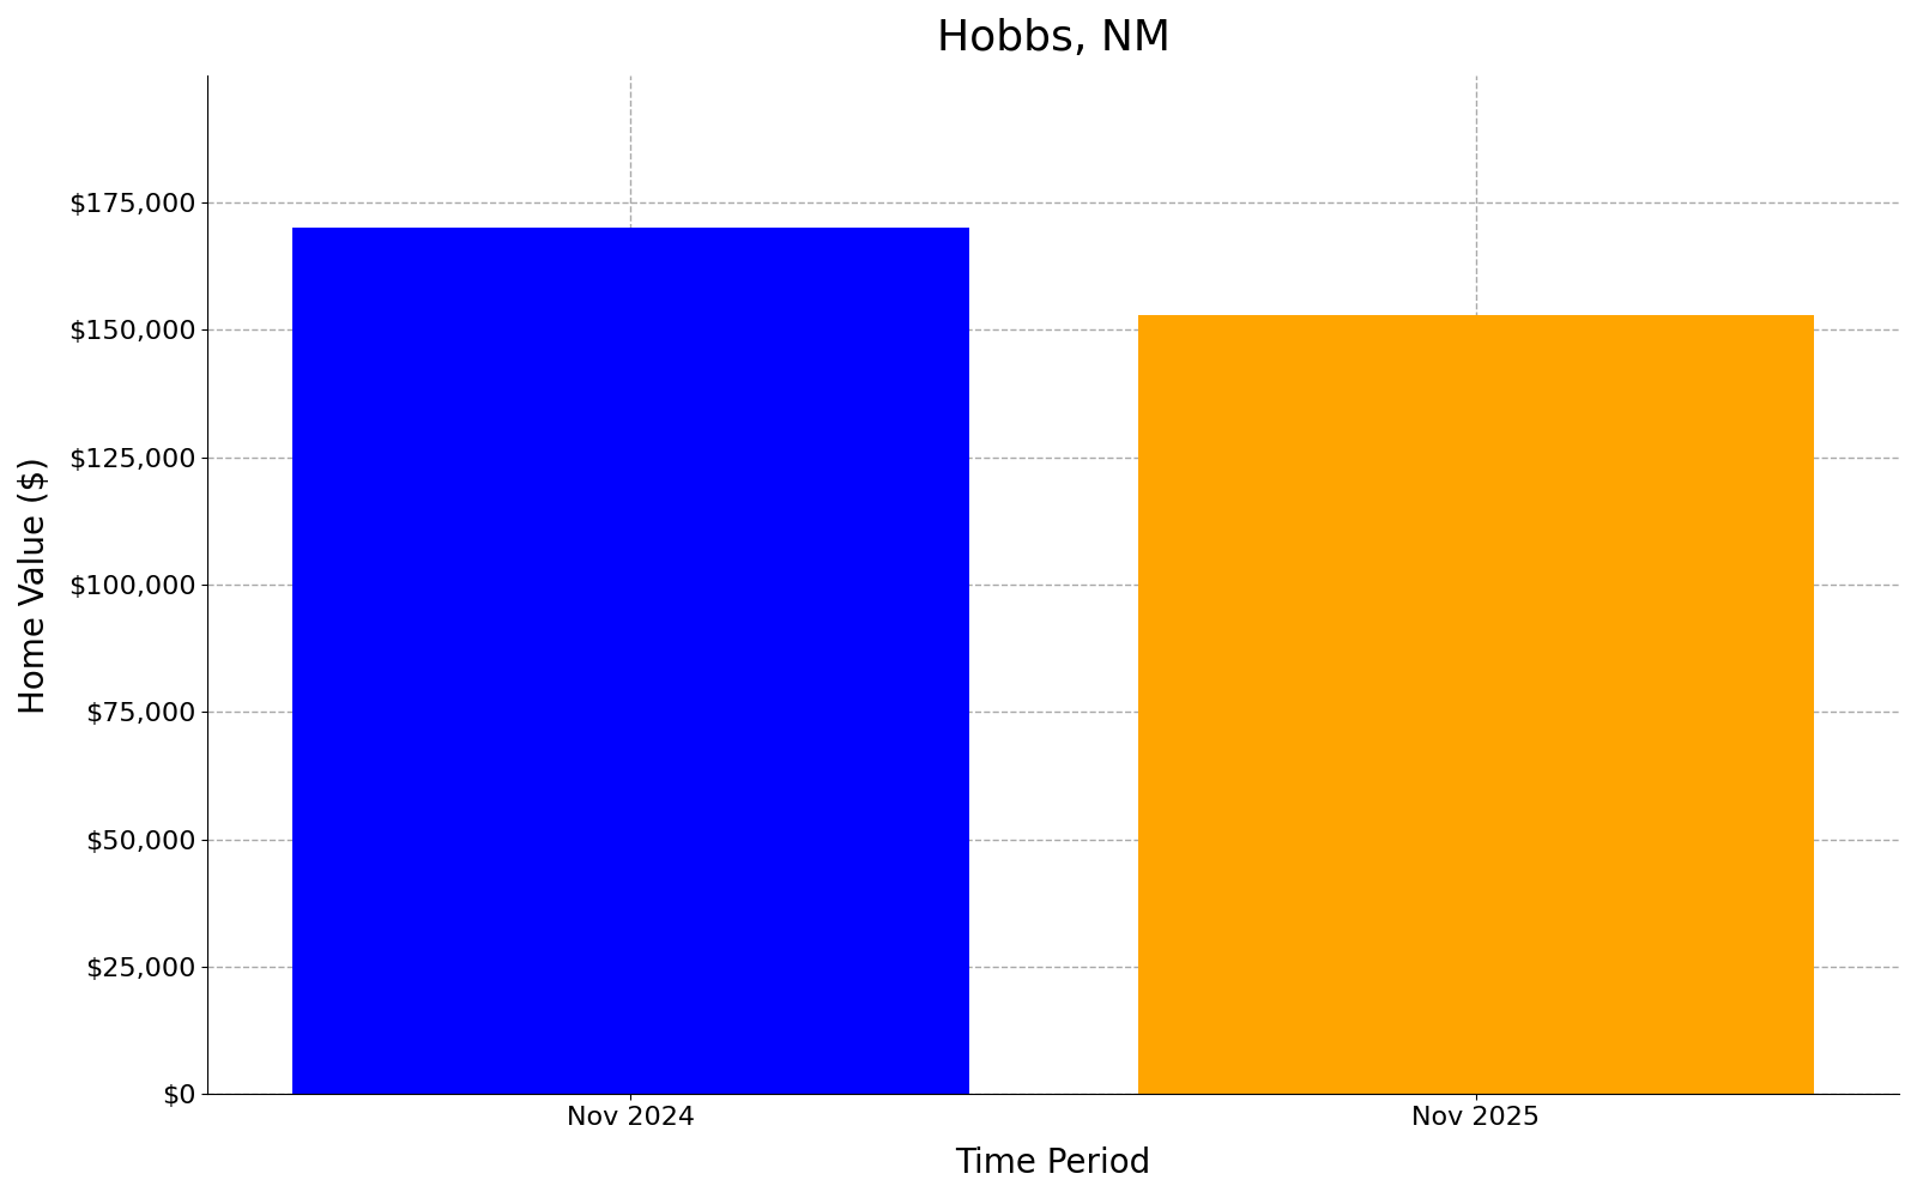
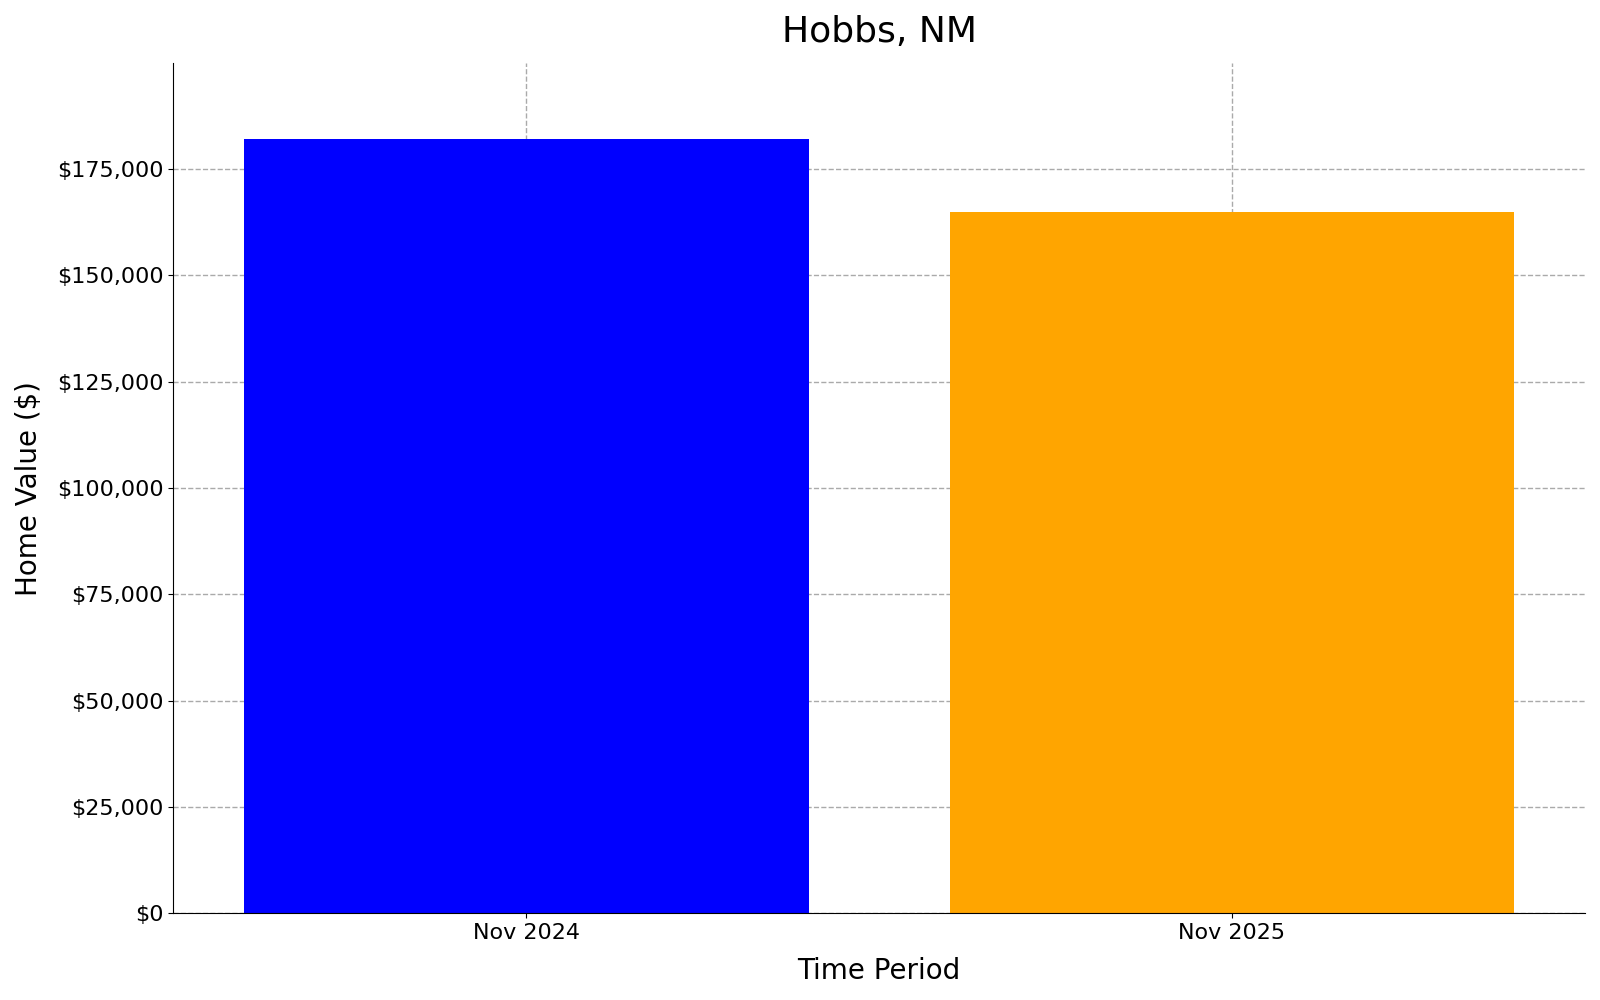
Nov 2024: $170,000 -> $182,000
Nov 2025: $153,000 -> $165,000
